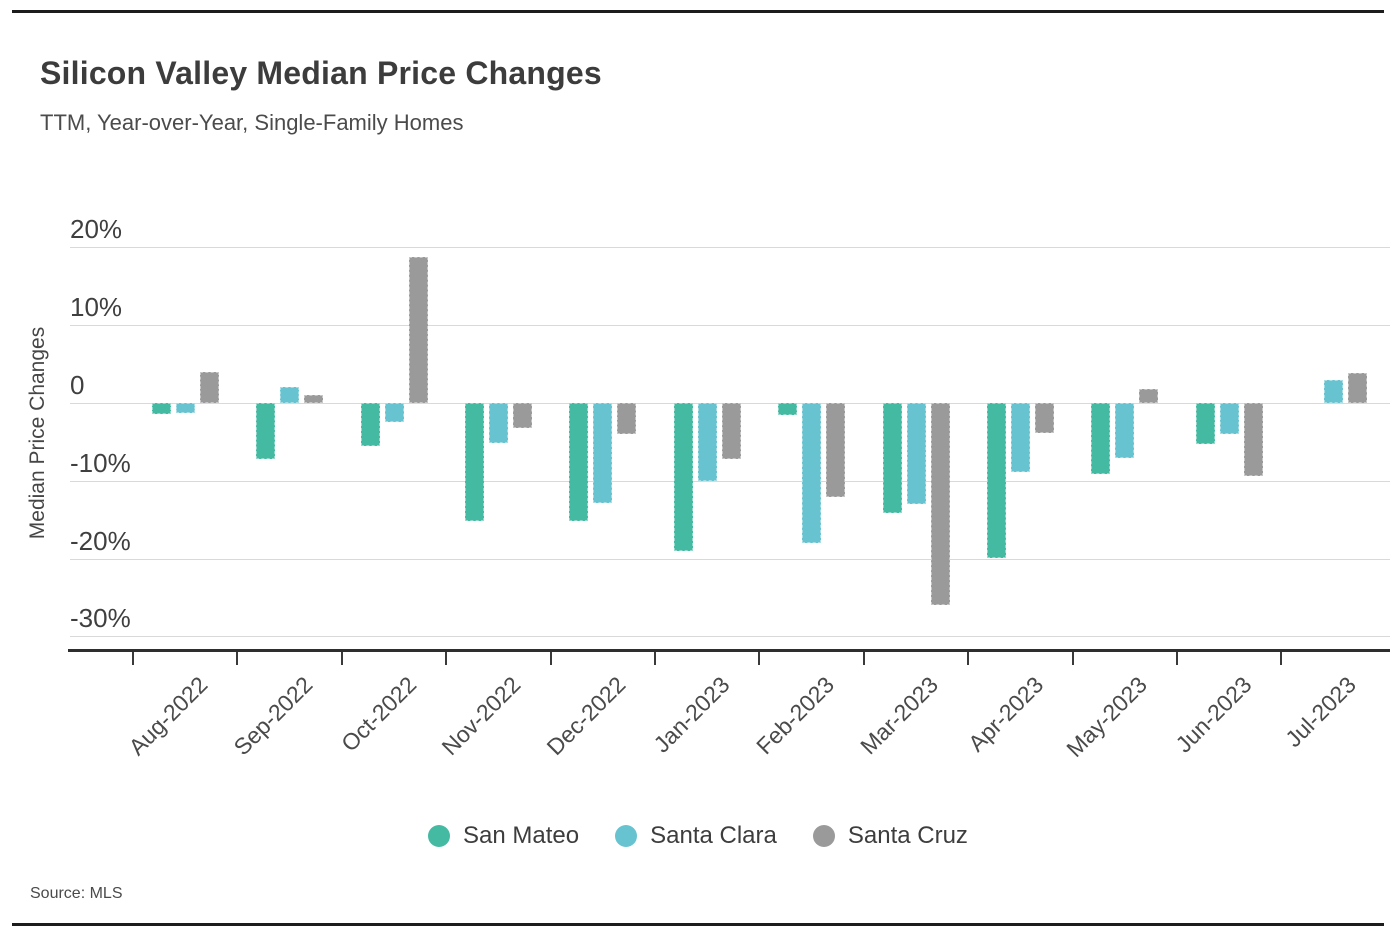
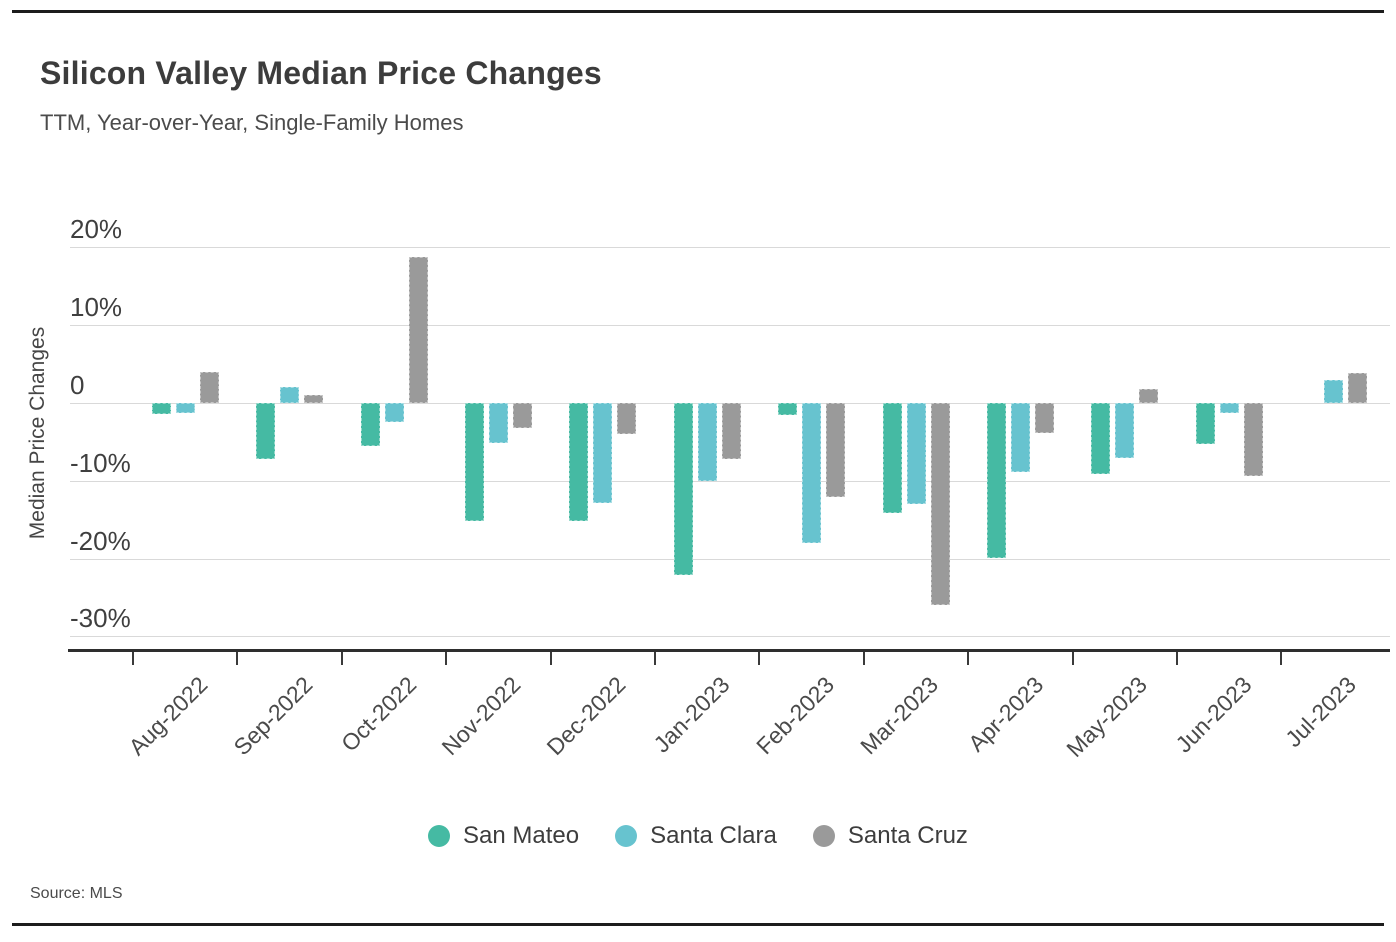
San Mateo/Jan-2023: -19% -> -22%
Santa Clara/Jun-2023: -4% -> -1%
